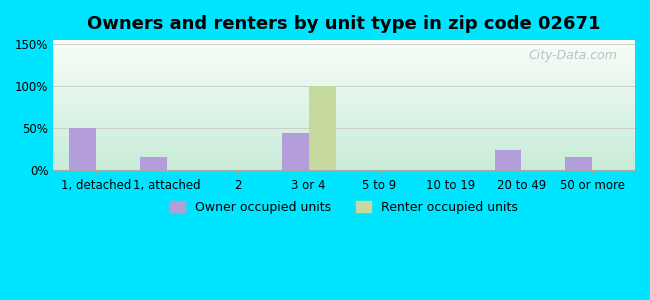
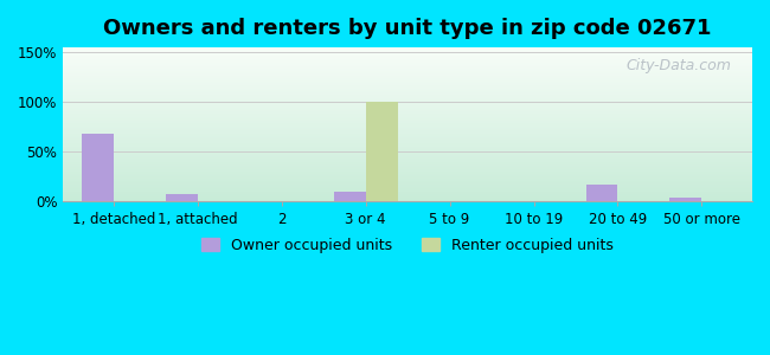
Owner occupied units/1, detached: 50% -> 68%
Owner occupied units/1, attached: 16% -> 8%
Owner occupied units/3 or 4: 44% -> 10%
Owner occupied units/20 to 49: 24% -> 17%
Owner occupied units/50 or more: 16% -> 4%
